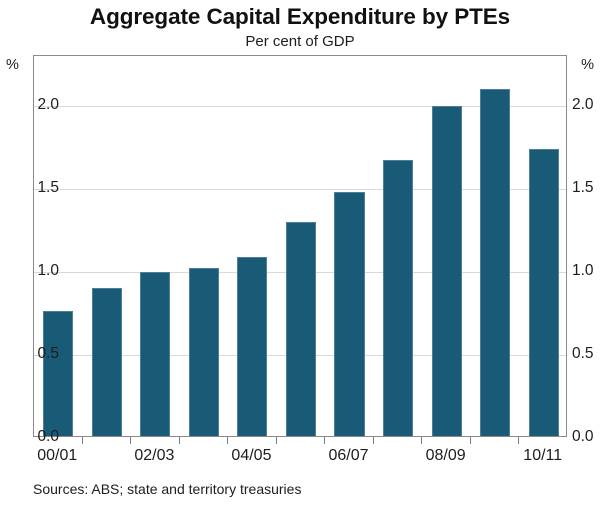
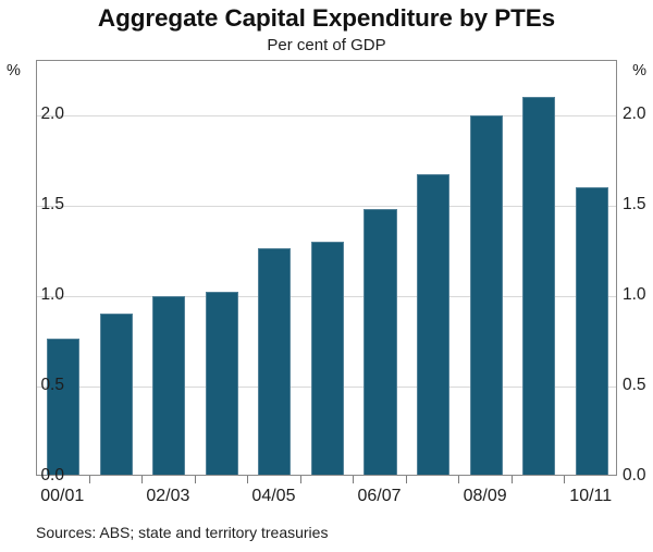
04/05: 1.08 -> 1.25
10/11: 1.73 -> 1.59
